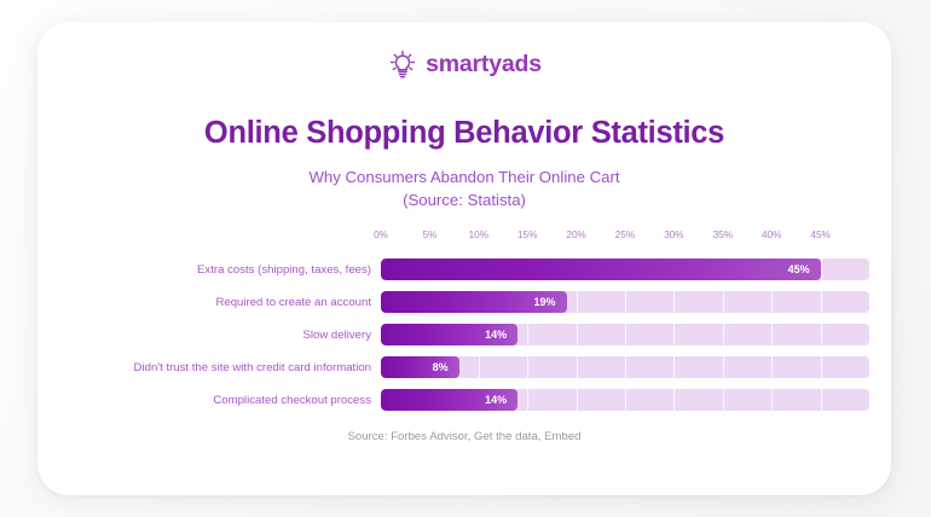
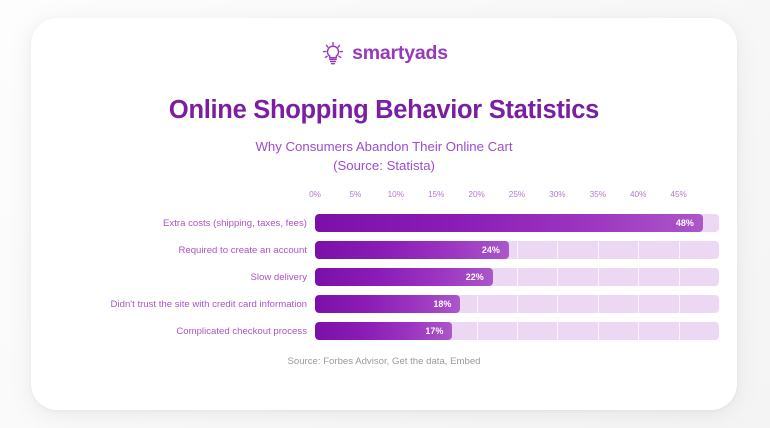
Extra costs (shipping, taxes, fees): 45% -> 48%
Required to create an account: 19% -> 24%
Slow delivery: 14% -> 22%
Didn't trust the site with credit card information: 8% -> 18%
Complicated checkout process: 14% -> 17%
